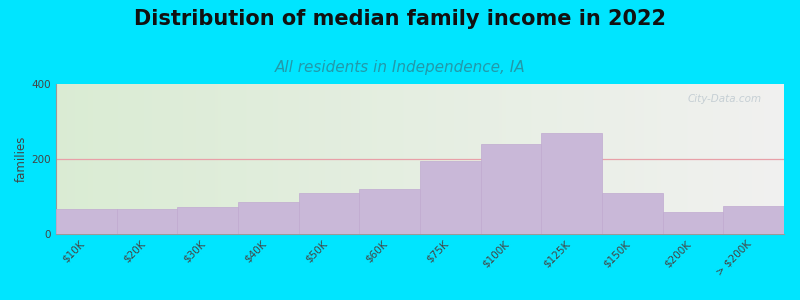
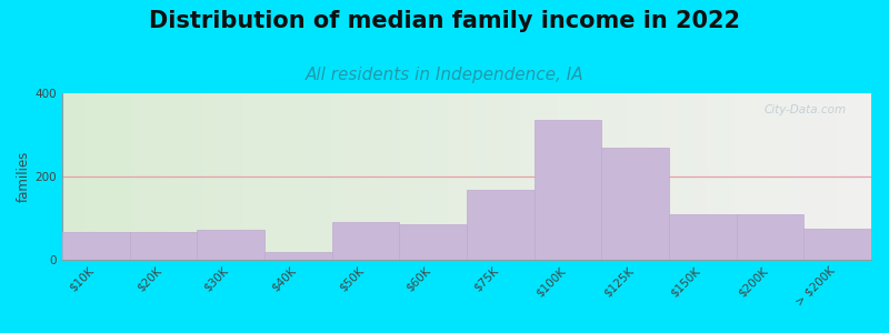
$40K: 85 -> 20
$50K: 110 -> 90
$60K: 120 -> 85
$75K: 195 -> 168
$100K: 240 -> 335
$200K: 60 -> 110
